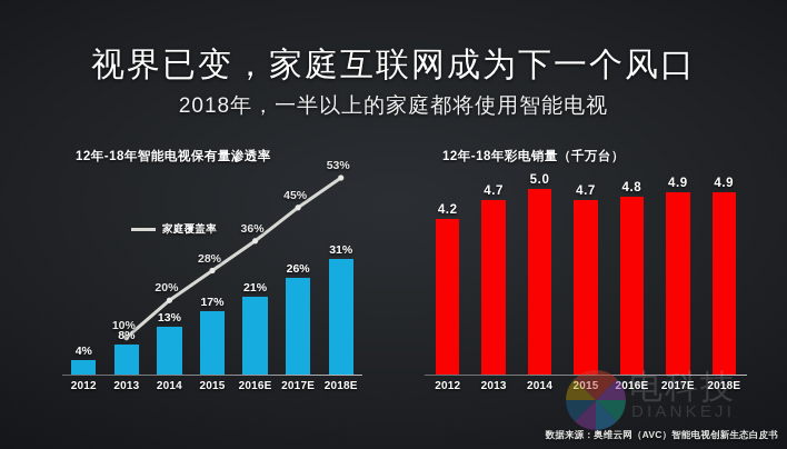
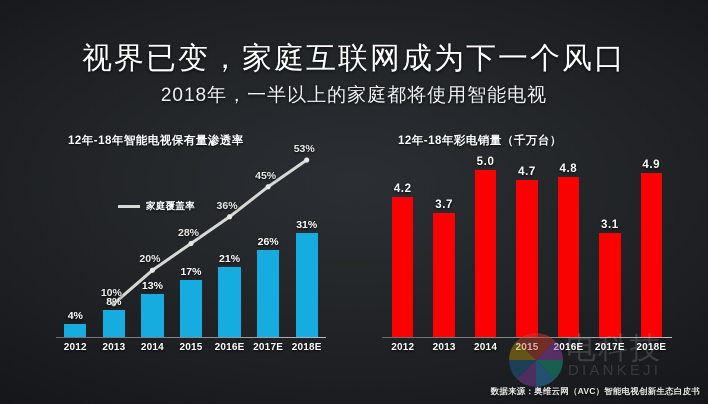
12年-18年彩电销量（千万台）/2013: 4.7 -> 3.7
12年-18年彩电销量（千万台）/2017E: 4.9 -> 3.1
